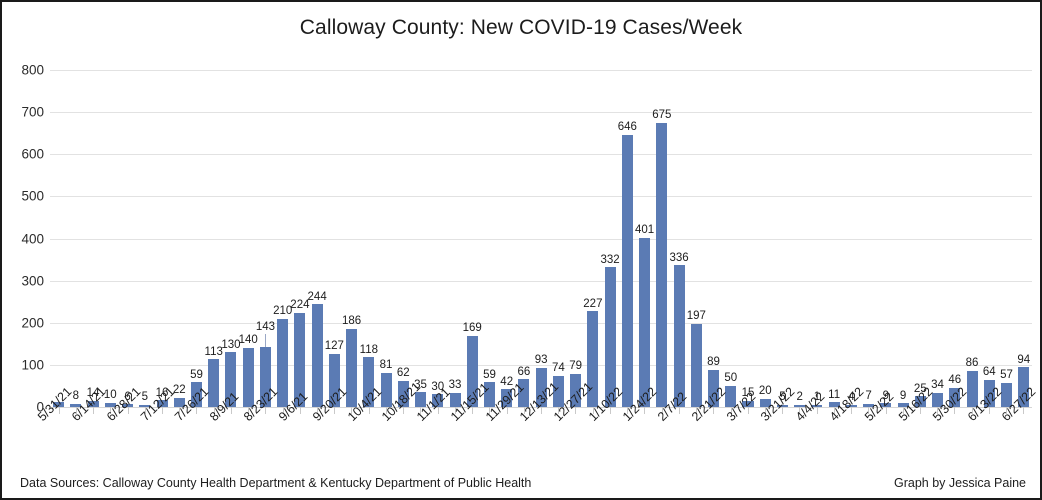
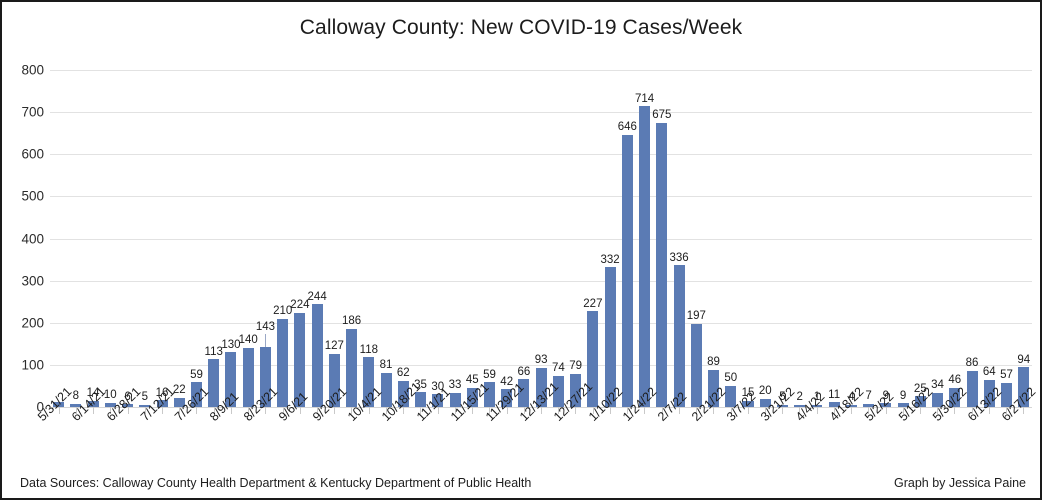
11/15/21: 169 -> 45
1/24/22: 401 -> 714
